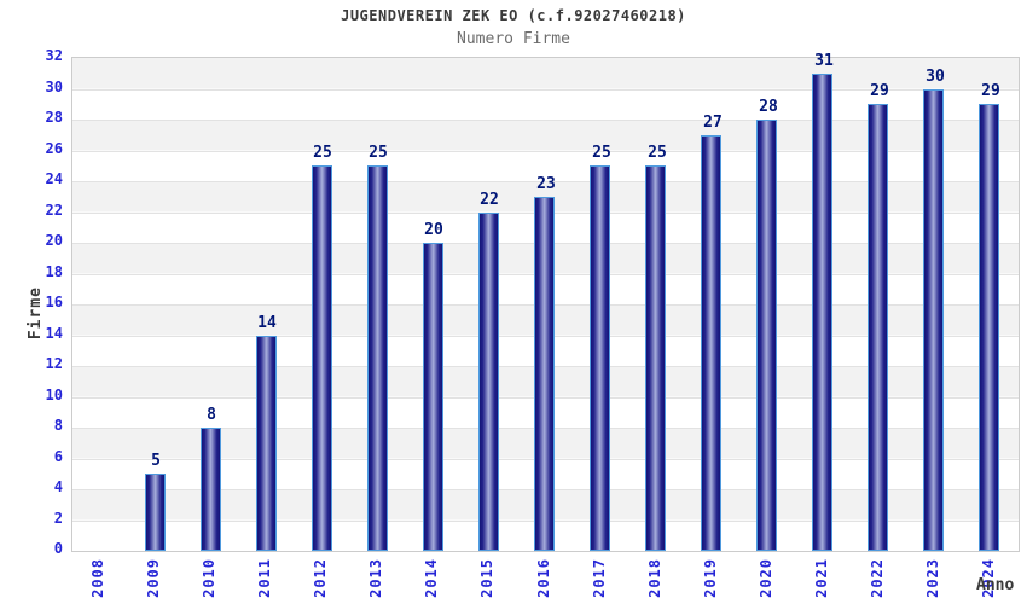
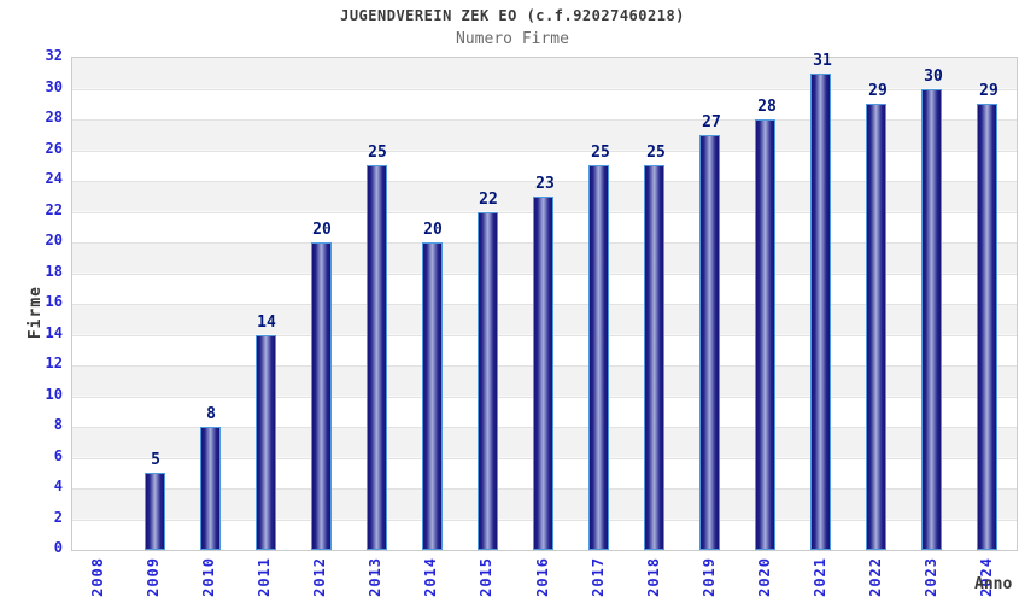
2012: 25 -> 20
